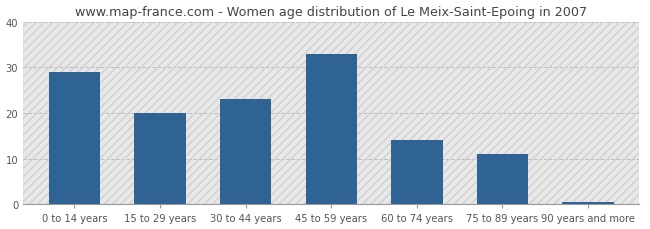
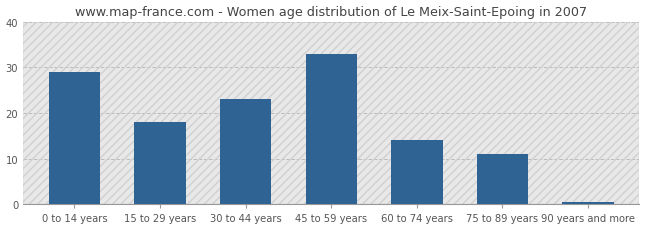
15 to 29 years: 20.0 -> 18.0
